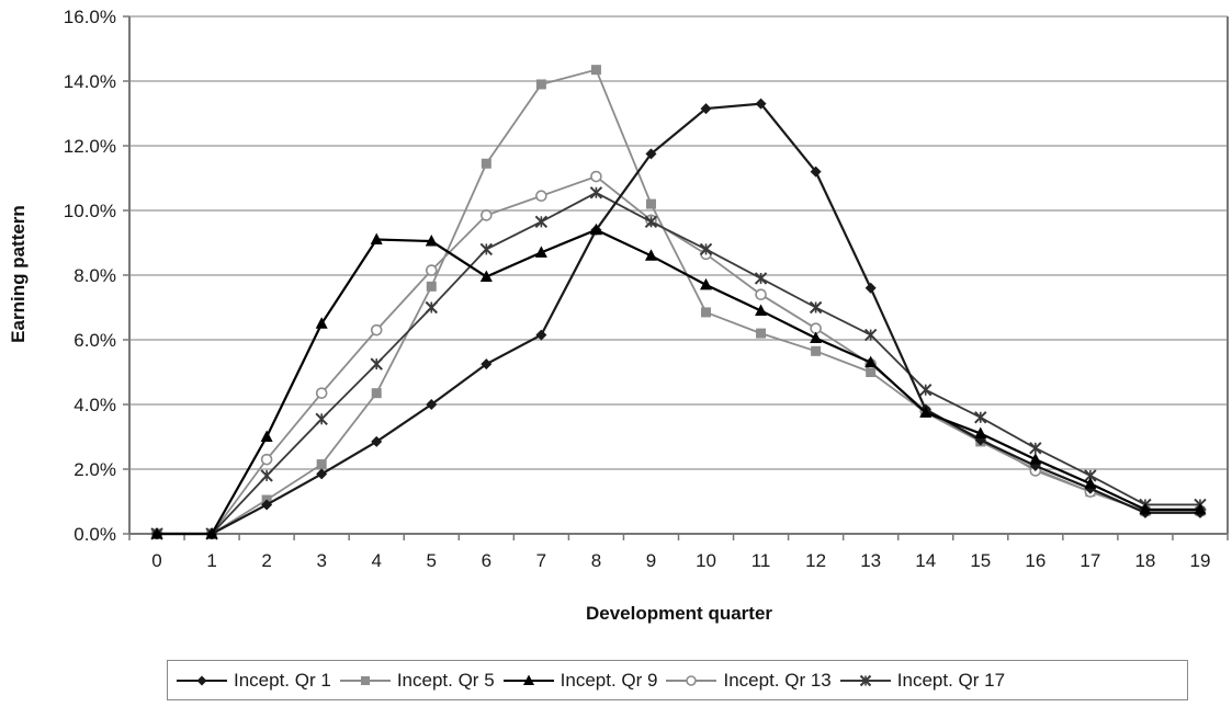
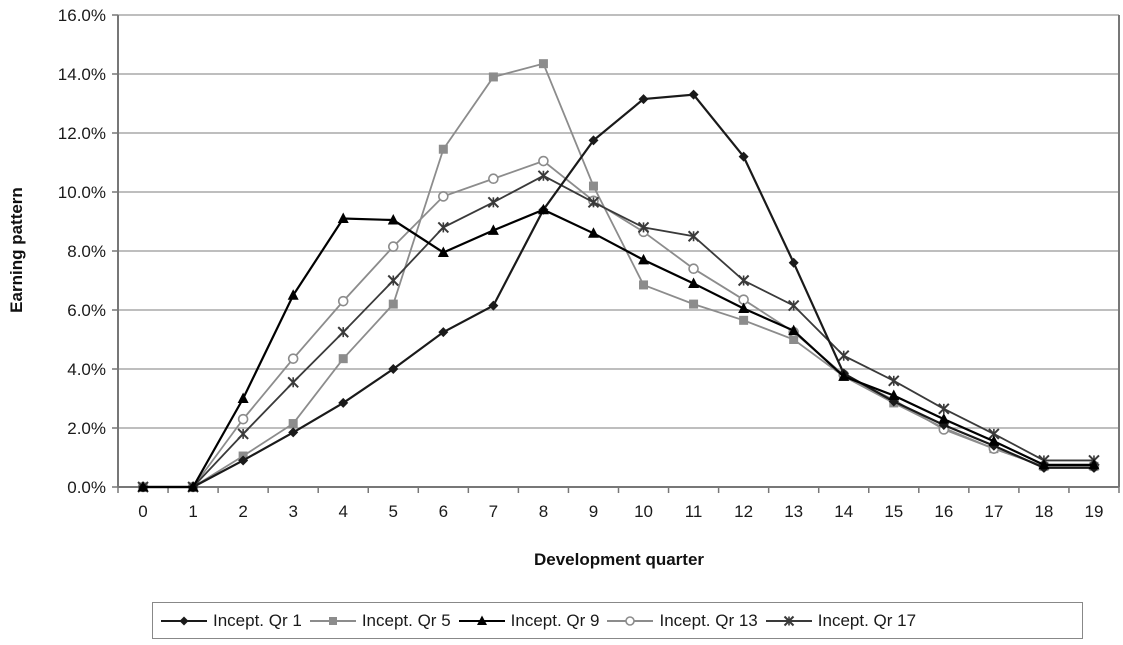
Incept. Qr 5/5: 7.7% -> 6.2%
Incept. Qr 17/11: 7.9% -> 8.5%
